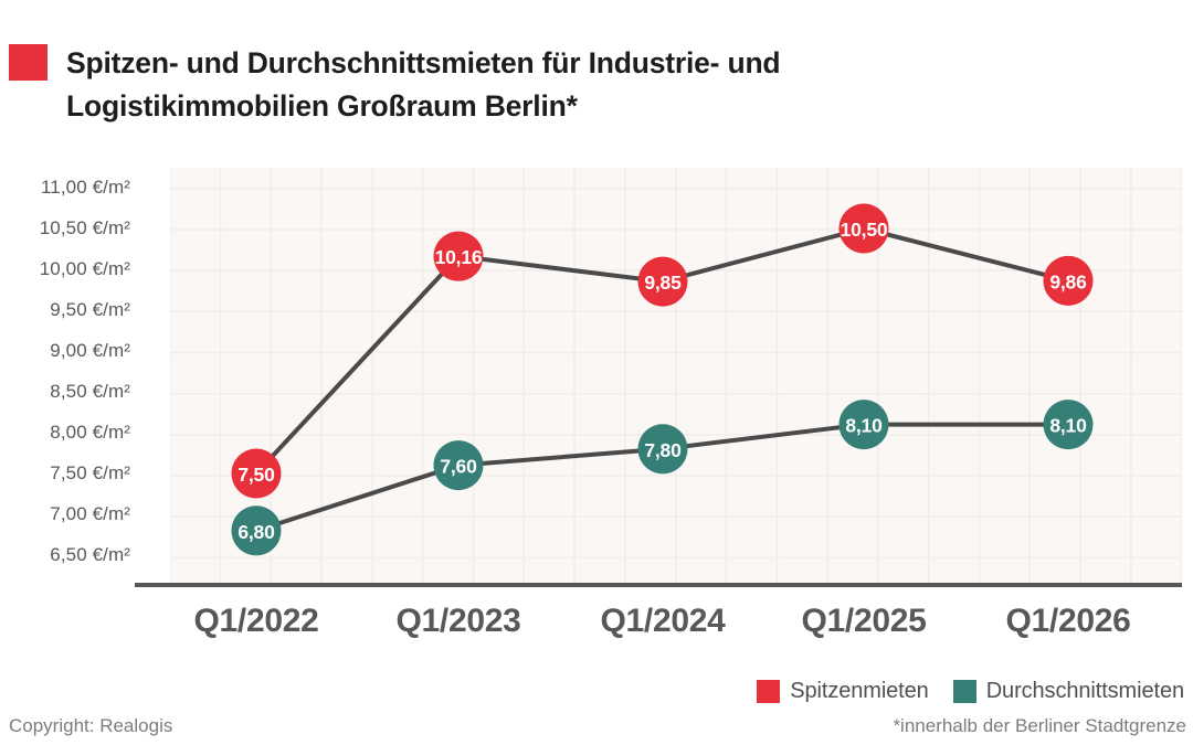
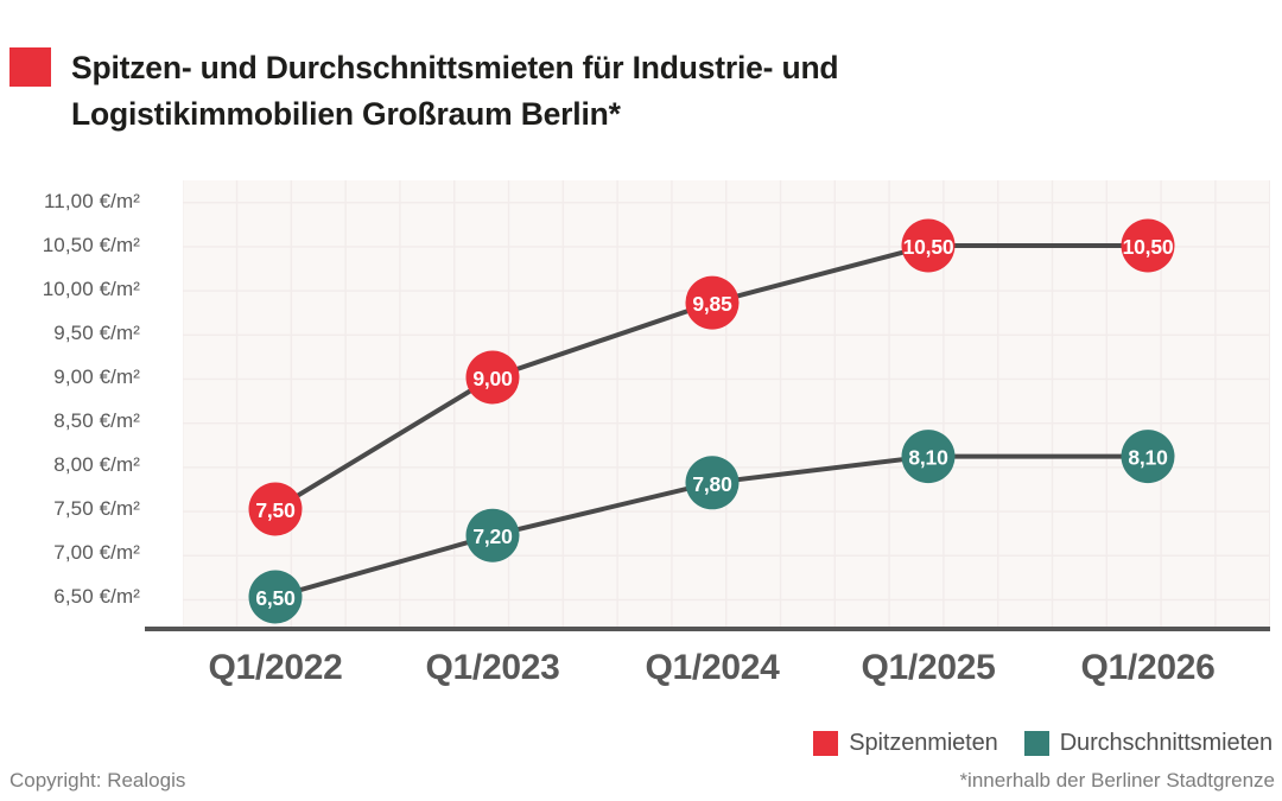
Durchschnittsmieten/Q1/2022: 6,80 -> 6,50
Spitzenmieten/Q1/2023: 10,16 -> 9,00
Durchschnittsmieten/Q1/2023: 7,60 -> 7,20
Spitzenmieten/Q1/2026: 9,86 -> 10,50
